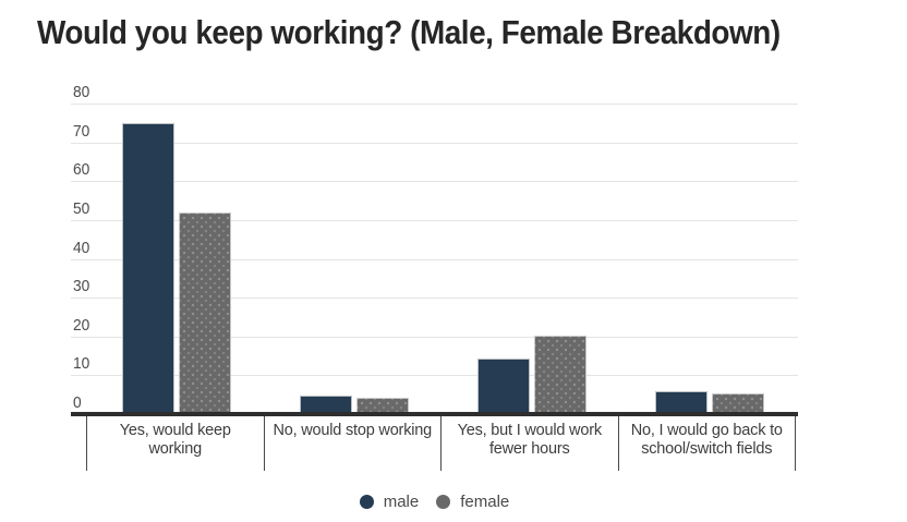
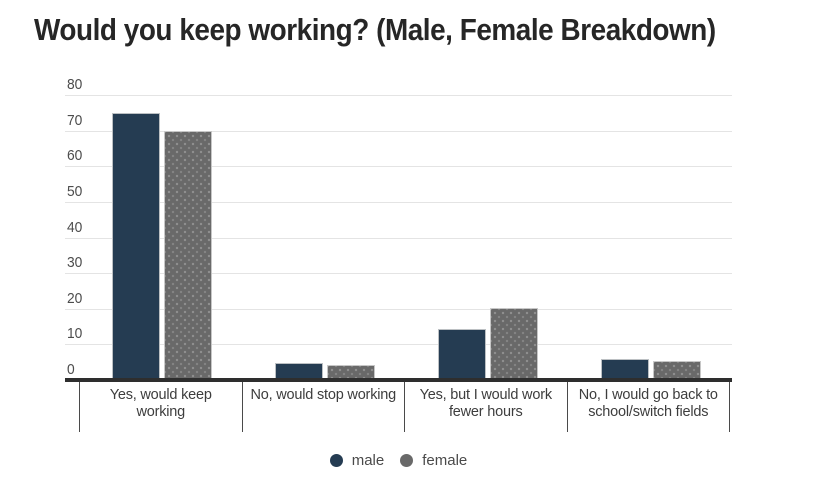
female/Yes, would keep working: 52 -> 70
